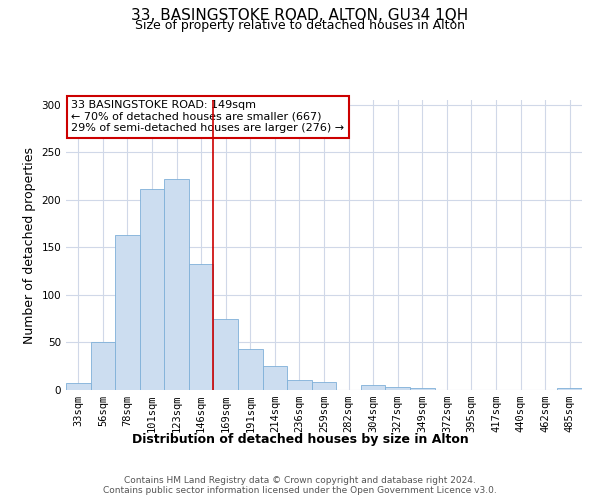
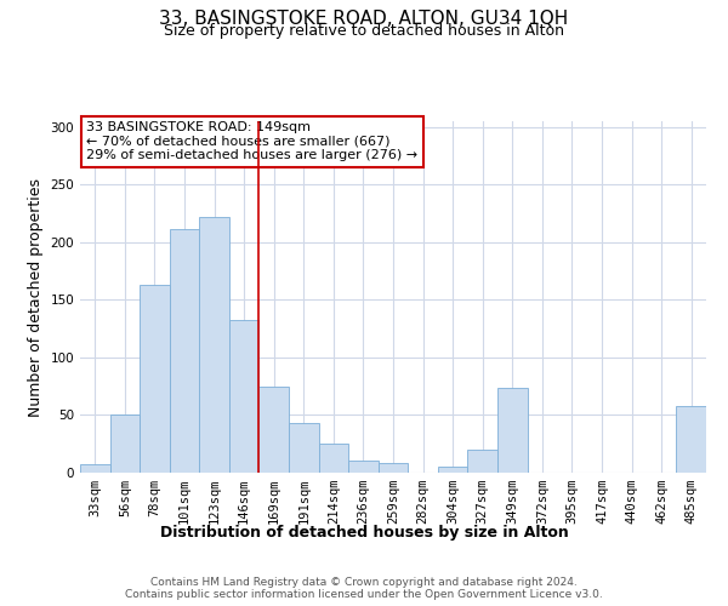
327sqm: 3 -> 20
349sqm: 2 -> 74
485sqm: 2 -> 58
